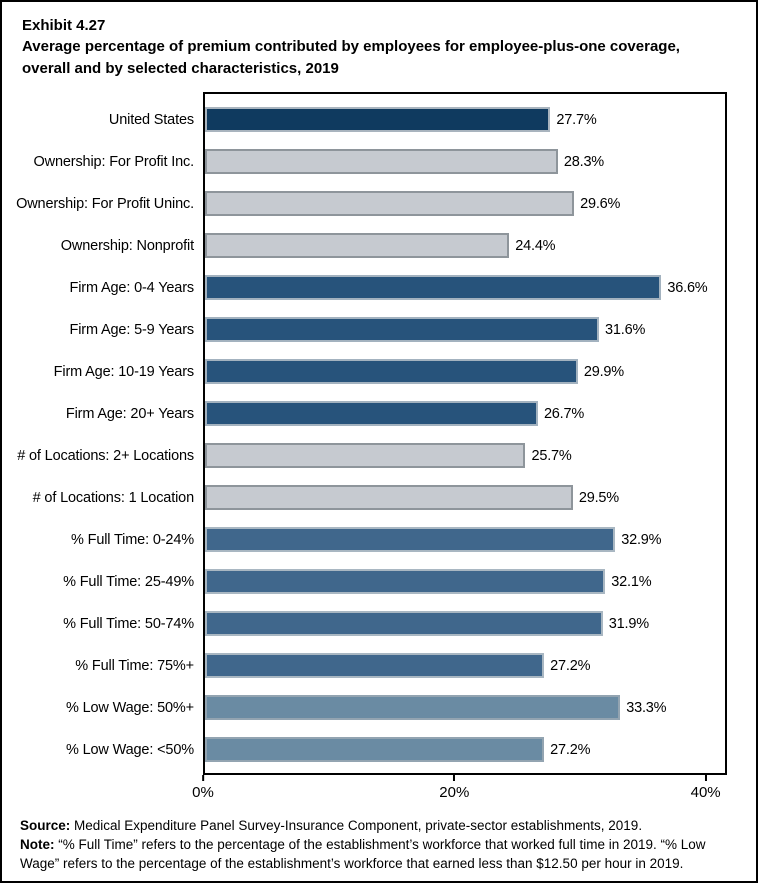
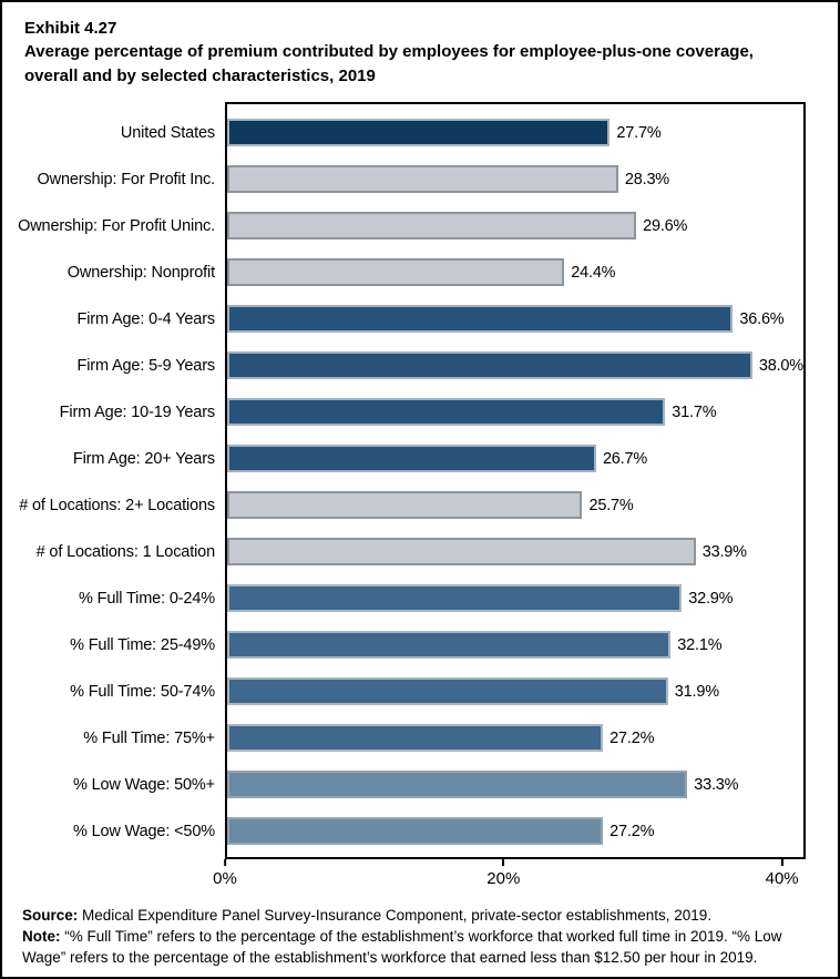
Firm Age: 5-9 Years: 31.6% -> 38.0%
Firm Age: 10-19 Years: 29.9% -> 31.7%
# of Locations: 1 Location: 29.5% -> 33.9%
